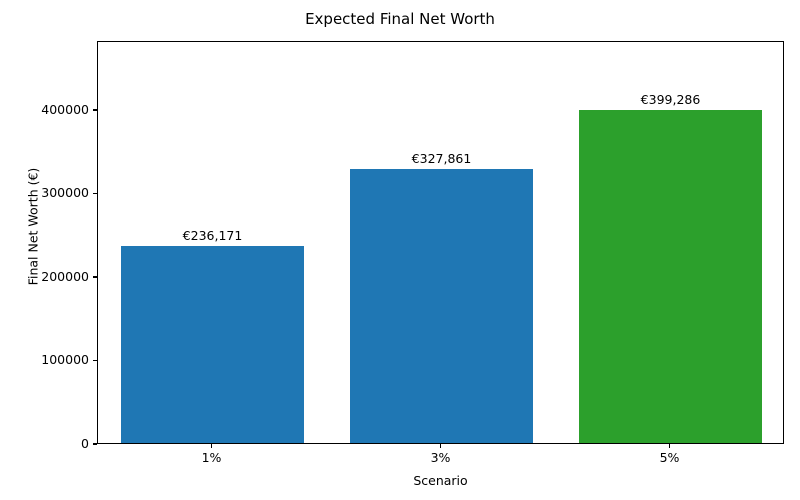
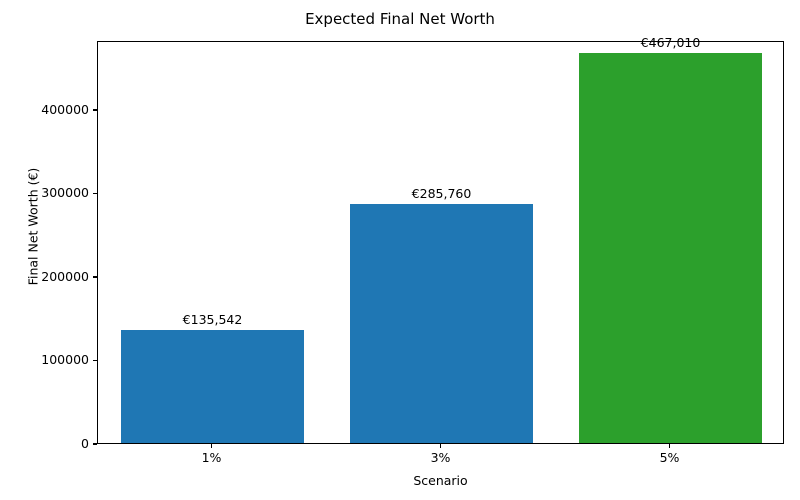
1%: €236,171 -> €135,542
3%: €327,861 -> €285,760
5%: €399,286 -> €467,010
